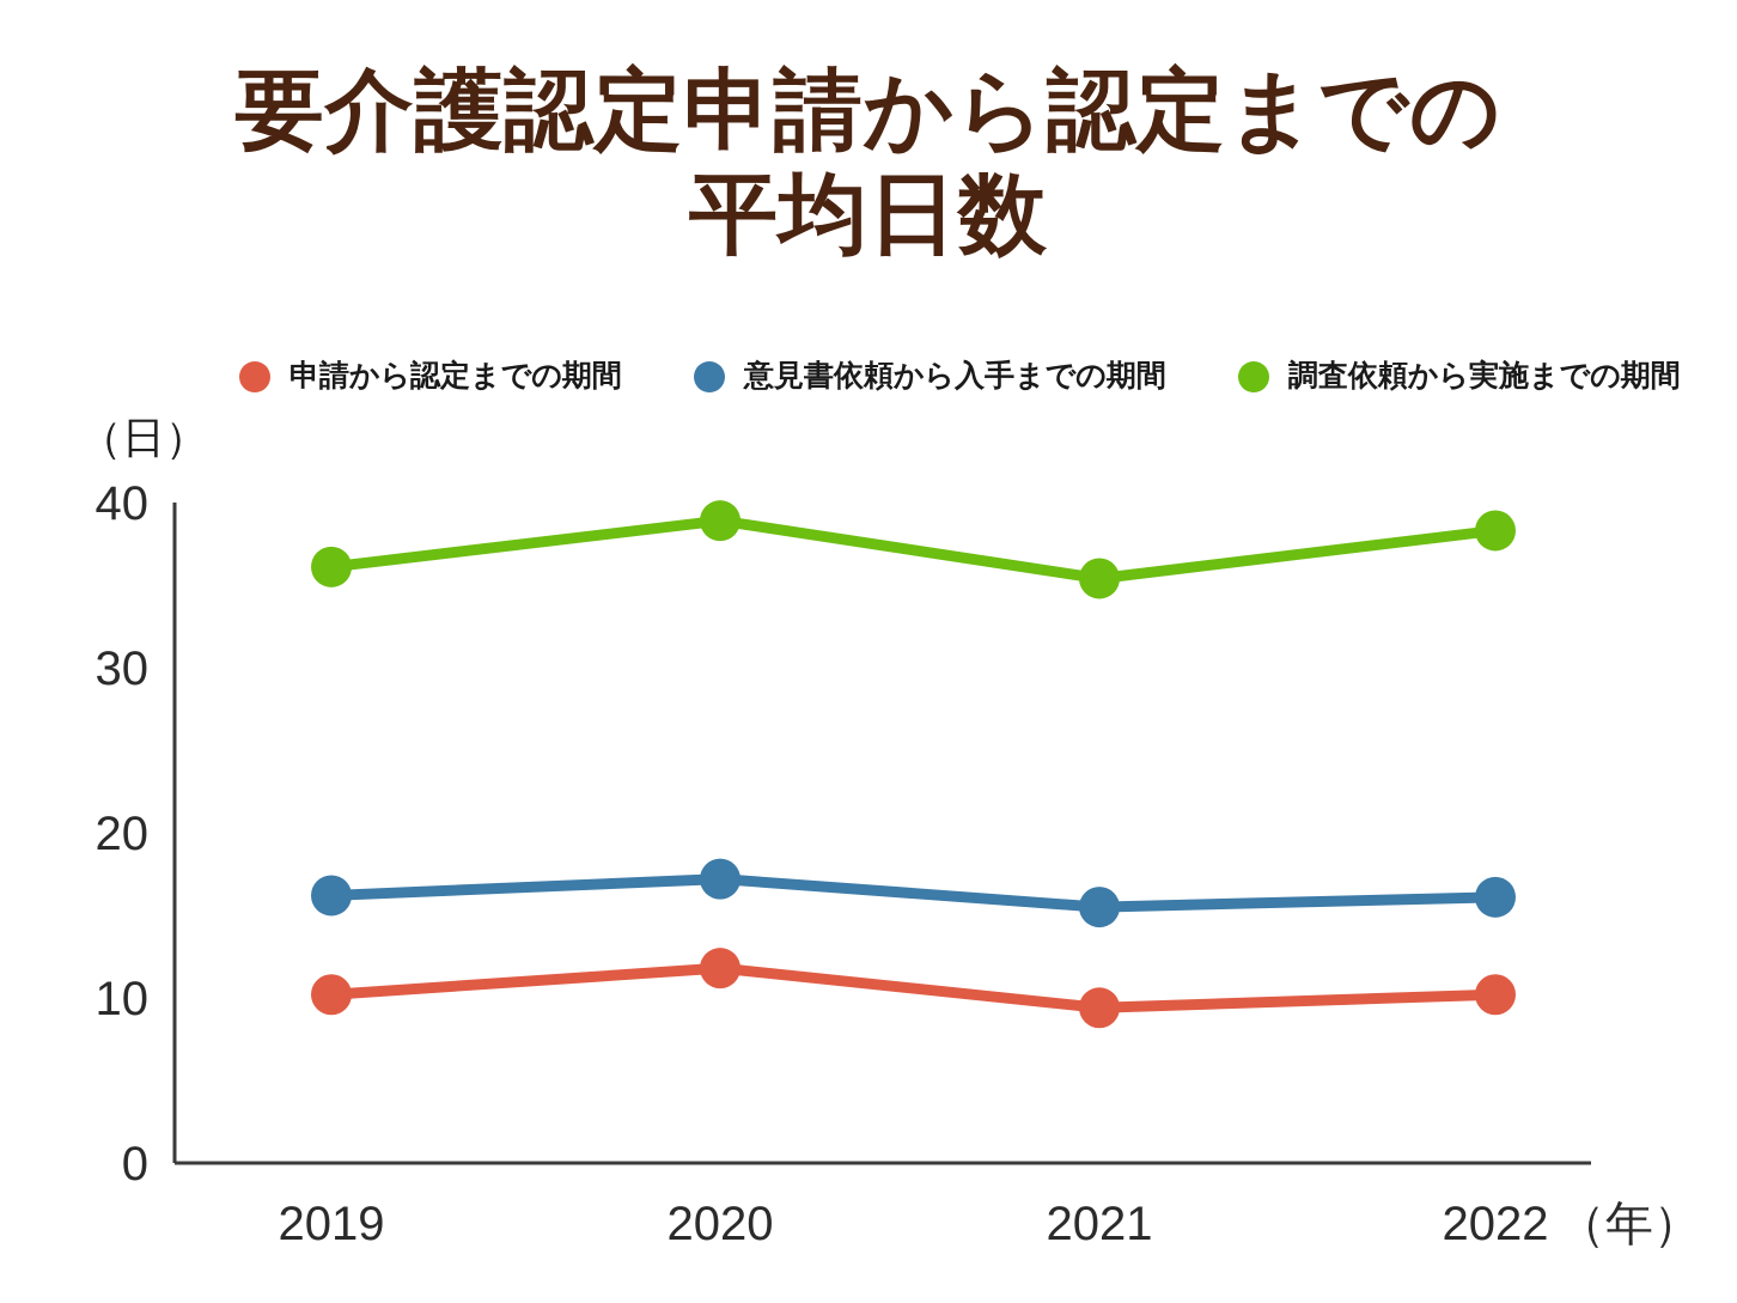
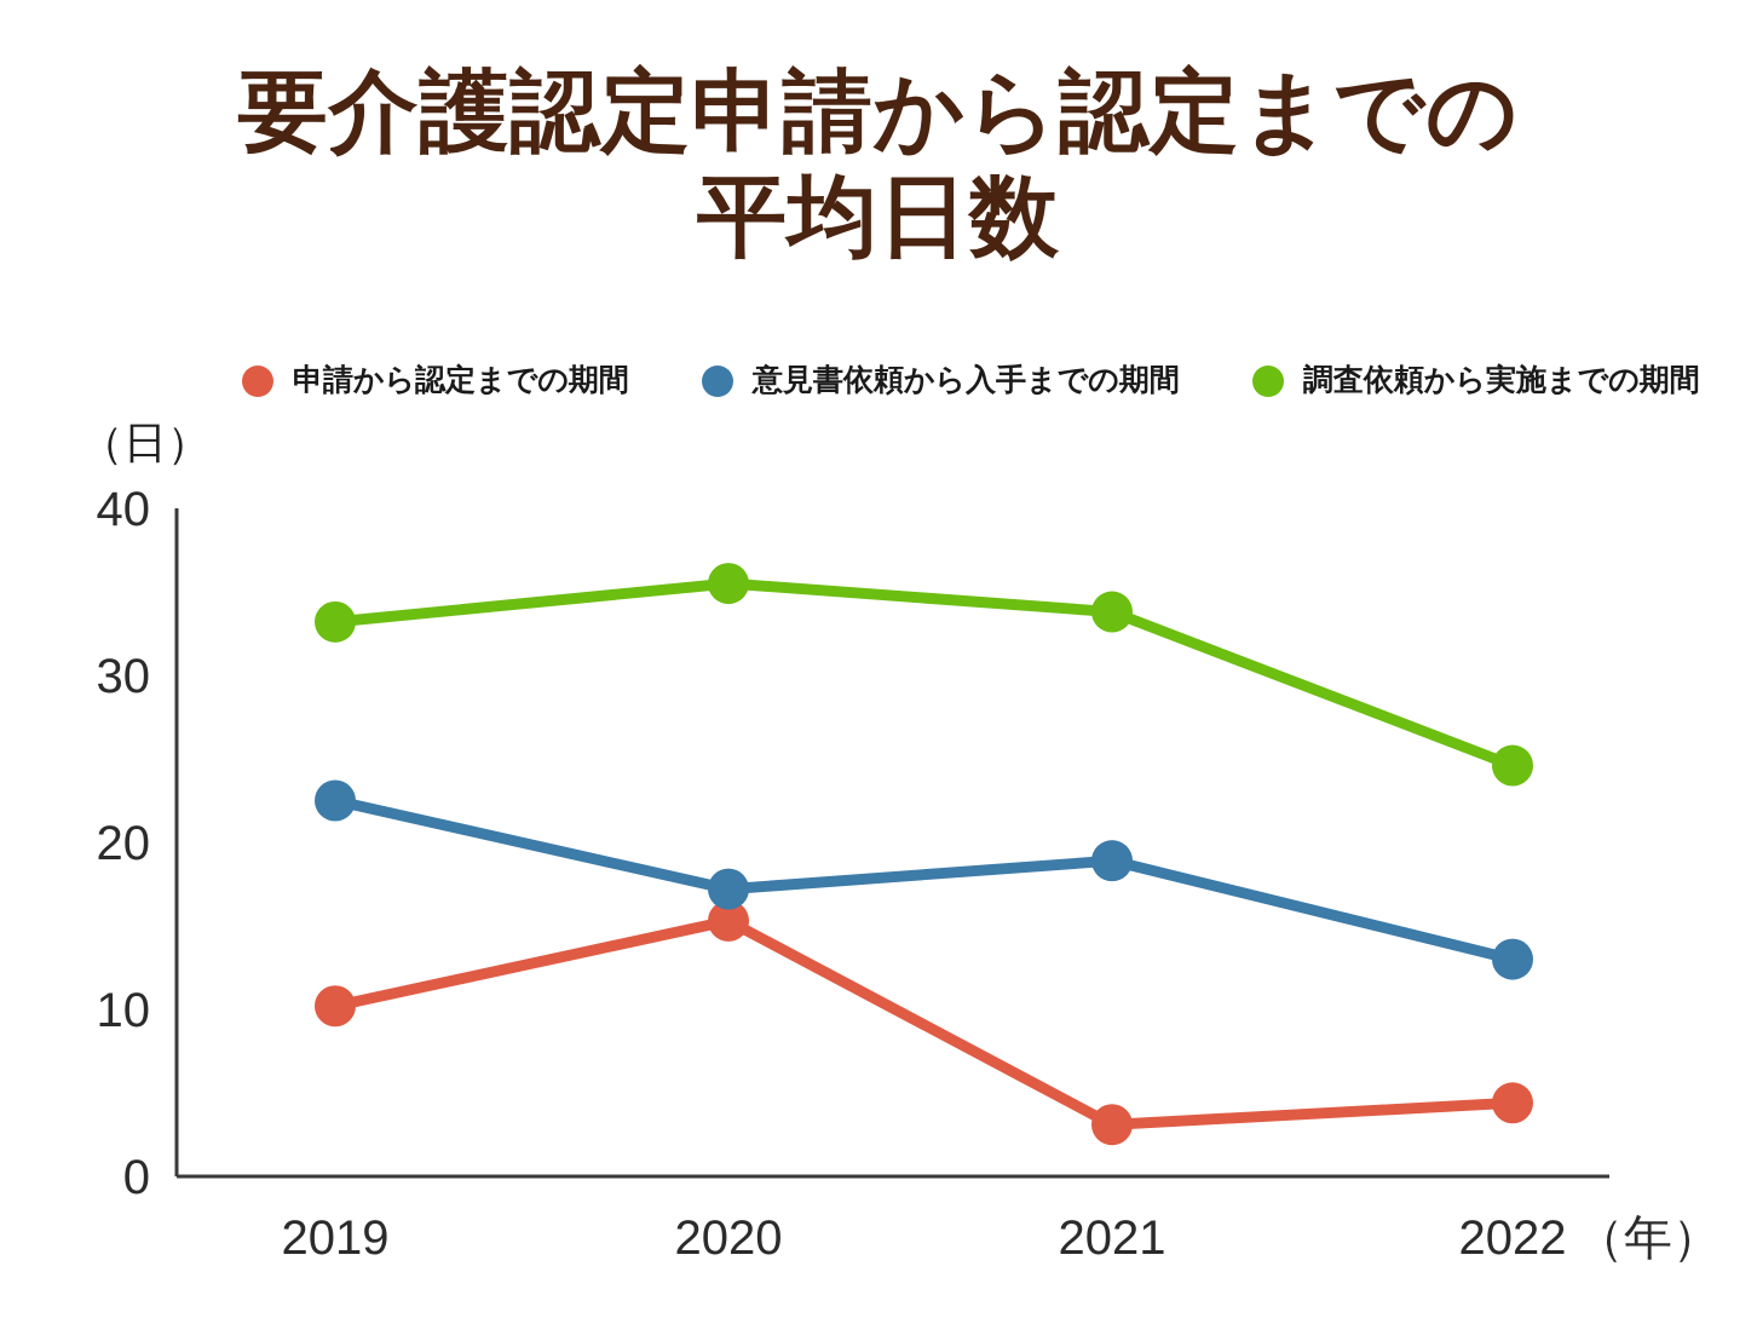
意見書依頼から入手までの期間/2019: 16.2 -> 22.5
調査依頼から実施までの期間/2019: 36.1 -> 33.2
申請から認定までの期間/2020: 11.8 -> 15.3
調査依頼から実施までの期間/2020: 38.9 -> 35.5
申請から認定までの期間/2021: 9.4 -> 3.1
意見書依頼から入手までの期間/2021: 15.5 -> 18.9
調査依頼から実施までの期間/2021: 35.4 -> 33.8
申請から認定までの期間/2022: 10.2 -> 4.4
意見書依頼から入手までの期間/2022: 16.1 -> 13.0
調査依頼から実施までの期間/2022: 38.3 -> 24.6
